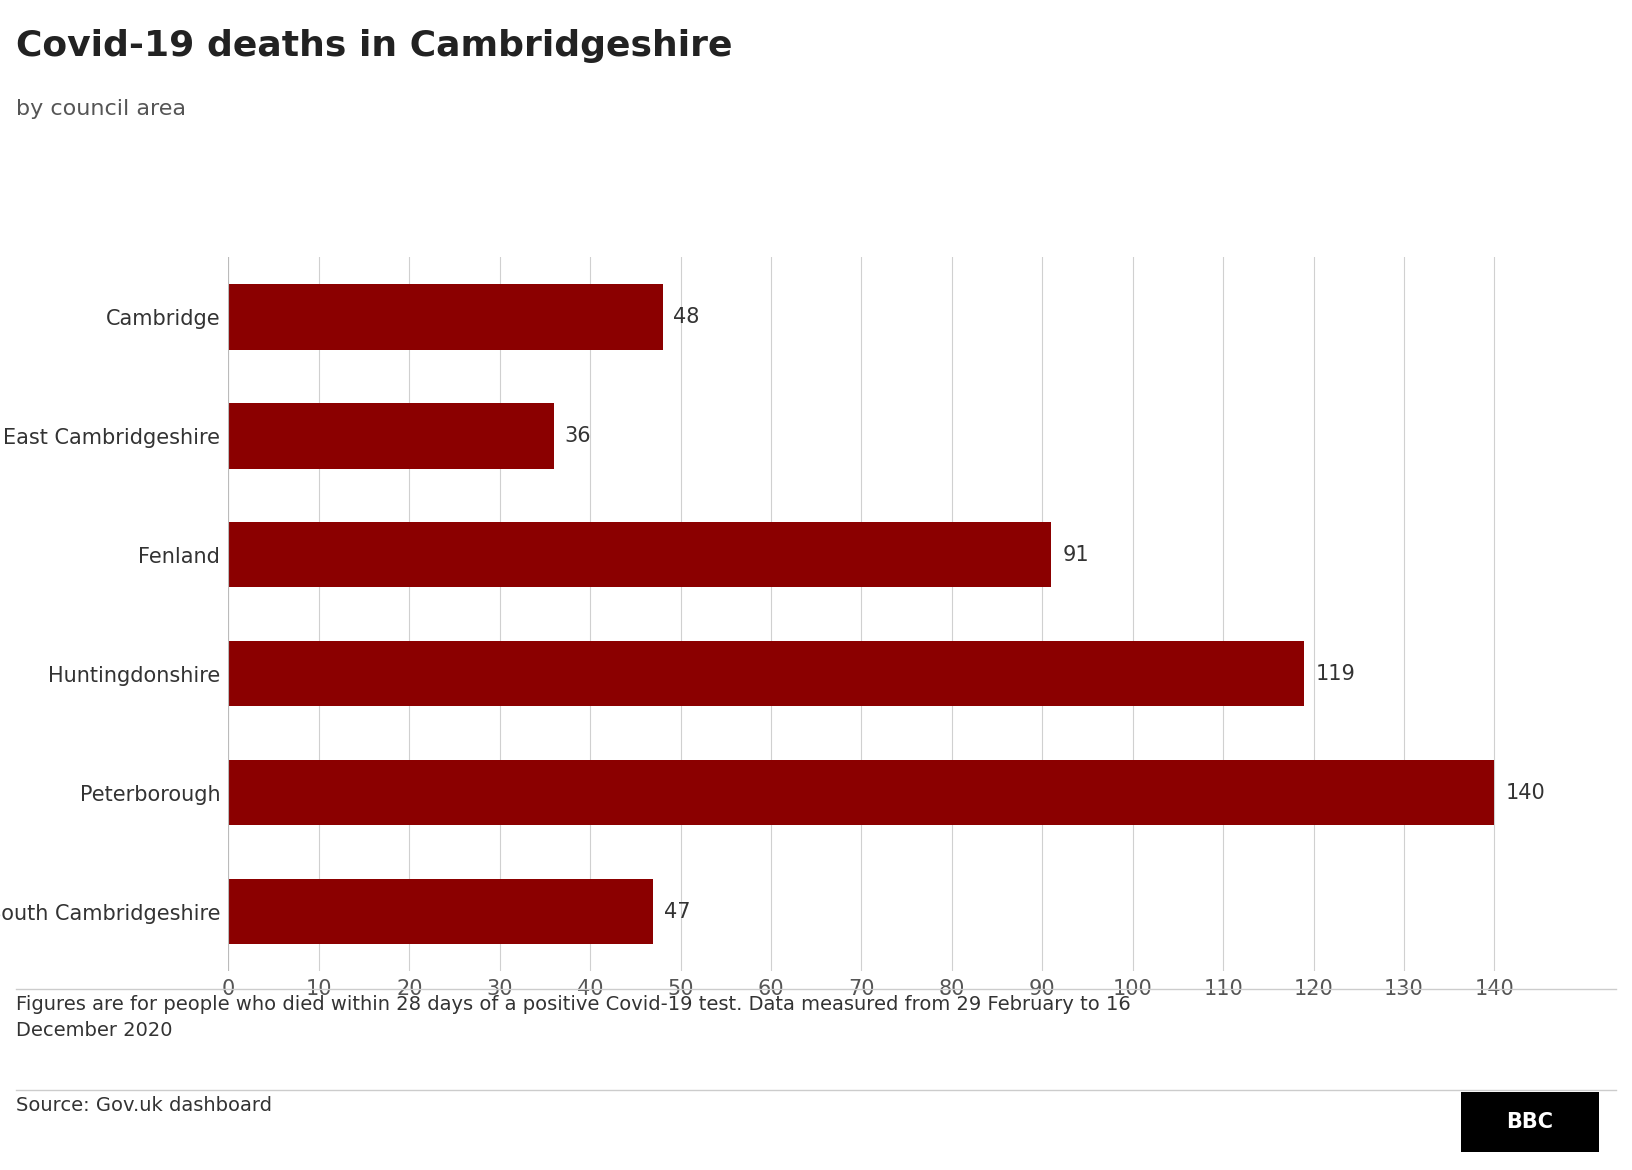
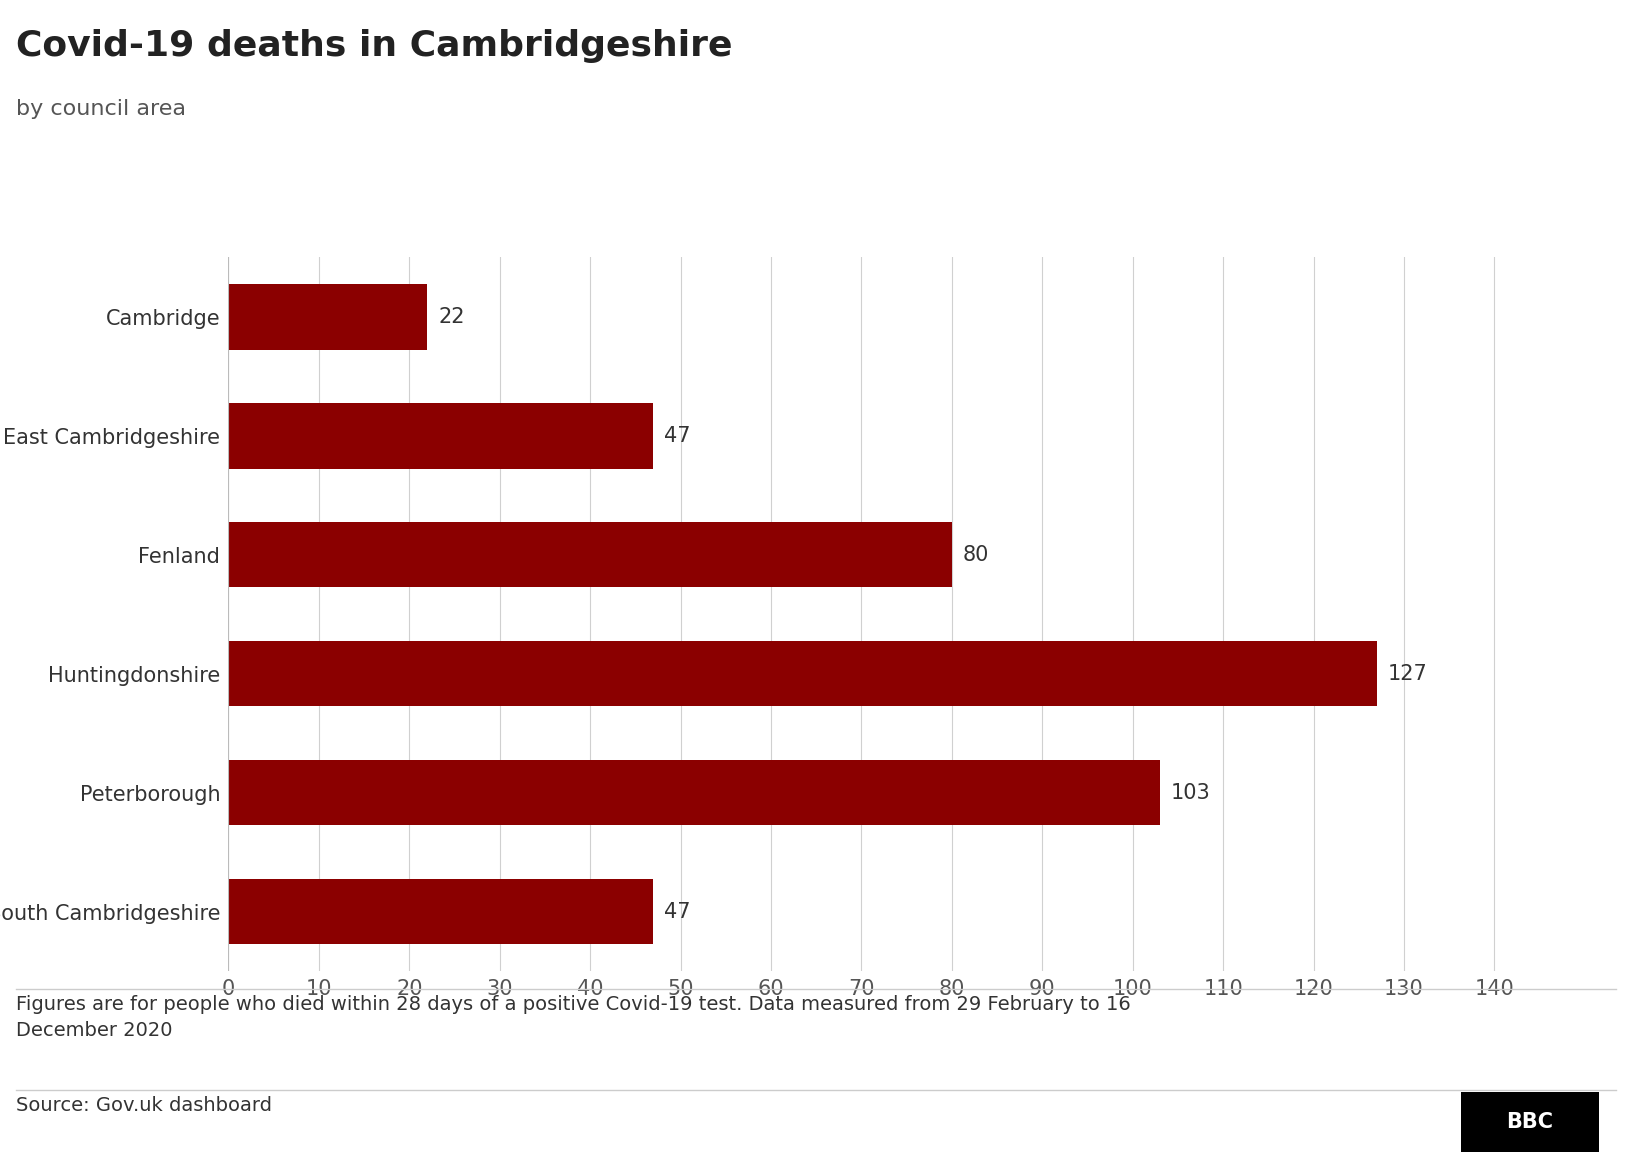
Cambridge: 48 -> 22
East Cambridgeshire: 36 -> 47
Fenland: 91 -> 80
Huntingdonshire: 119 -> 127
Peterborough: 140 -> 103
